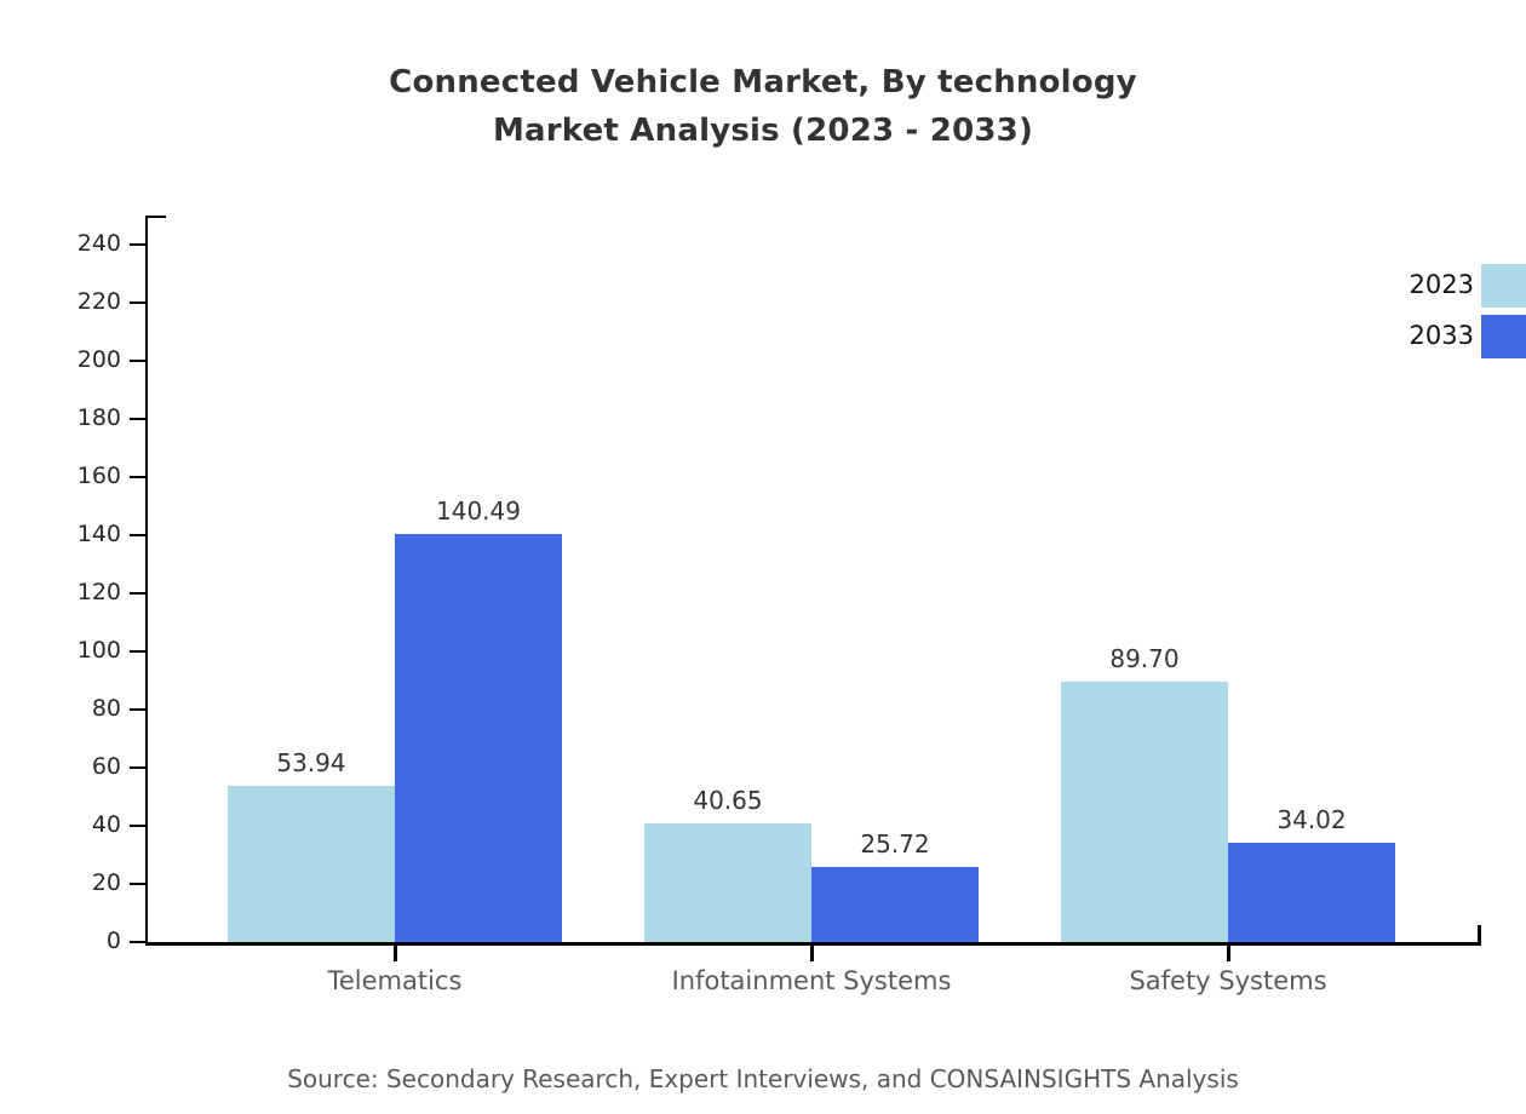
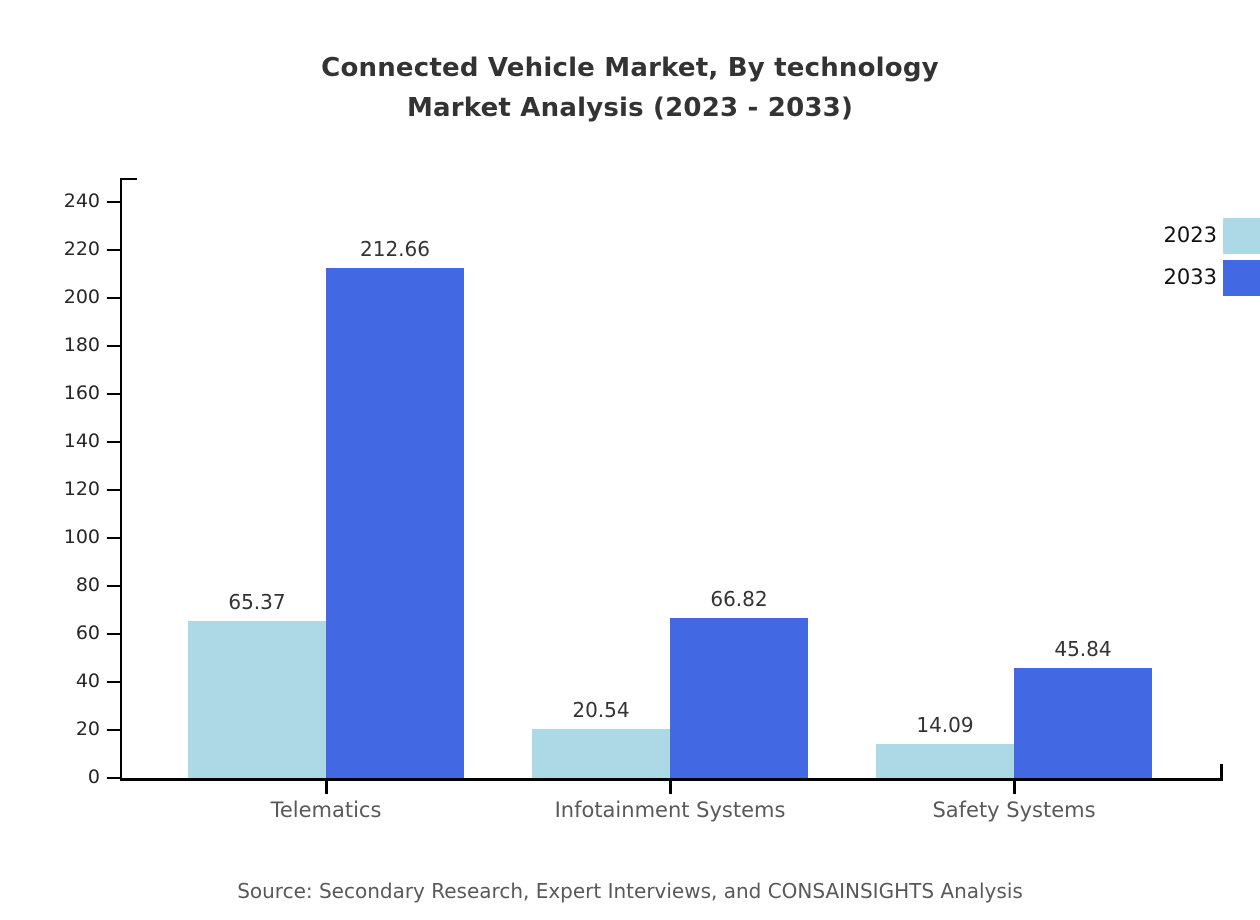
2023/Telematics: 53.94 -> 65.37
2033/Telematics: 140.49 -> 212.66
2023/Infotainment Systems: 40.65 -> 20.54
2033/Infotainment Systems: 25.72 -> 66.82
2023/Safety Systems: 89.70 -> 14.09
2033/Safety Systems: 34.02 -> 45.84
